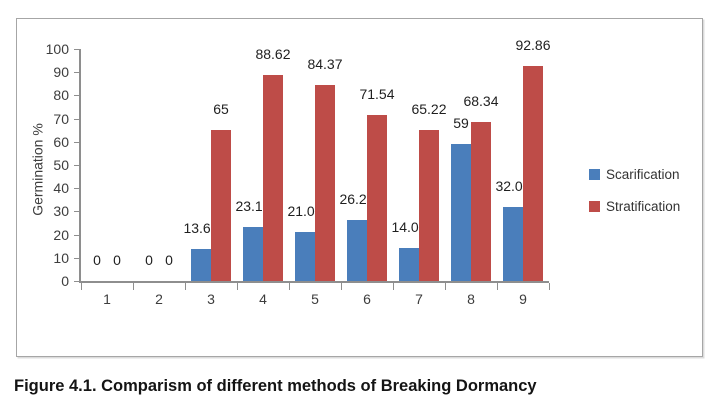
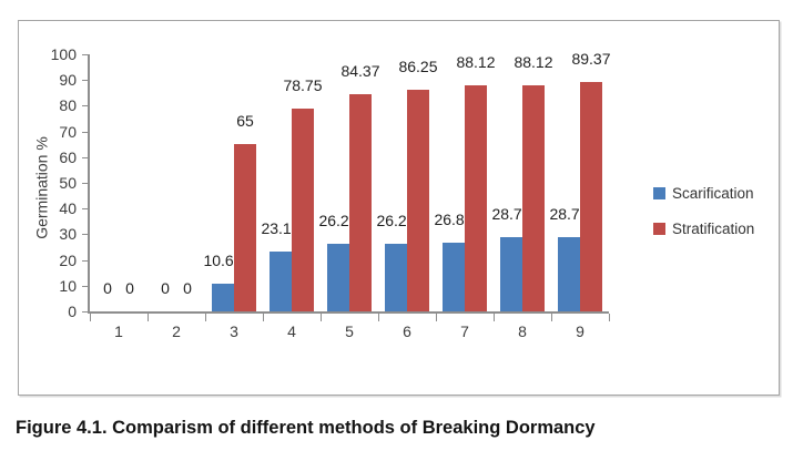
Scarification/3: 13.68 -> 10.62
Stratification/4: 88.62 -> 78.75
Scarification/5: 21.01 -> 26.25
Stratification/6: 71.54 -> 86.25
Scarification/7: 14.08 -> 26.85
Stratification/7: 65.22 -> 88.12
Scarification/8: 59 -> 28.75
Stratification/8: 68.34 -> 88.12
Scarification/9: 32.08 -> 28.75
Stratification/9: 92.86 -> 89.37
